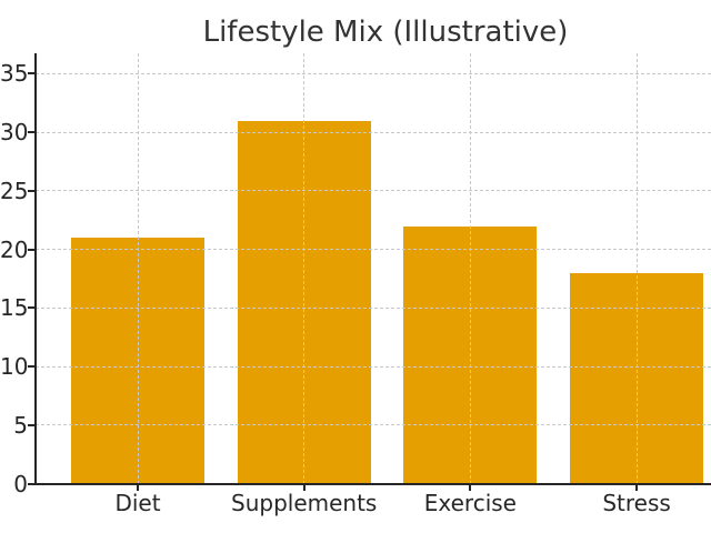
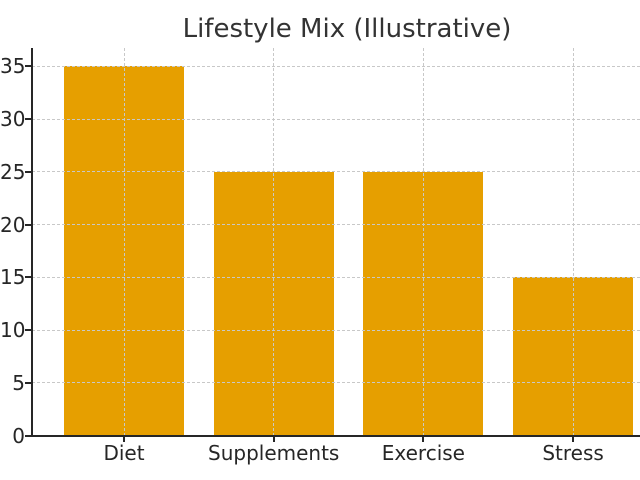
Diet: 21 -> 35
Supplements: 31 -> 25
Exercise: 22 -> 25
Stress: 18 -> 15
